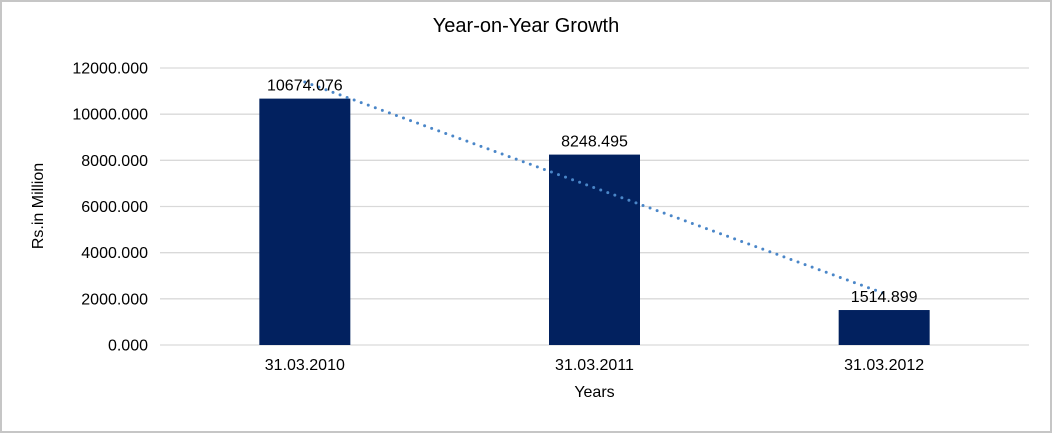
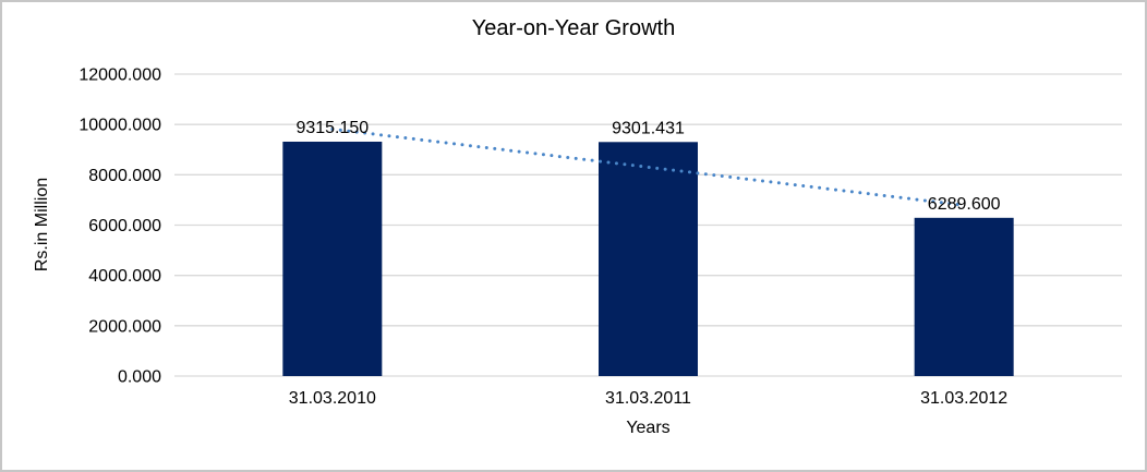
31.03.2010: 10674.076 -> 9315.150
31.03.2011: 8248.495 -> 9301.431
31.03.2012: 1514.899 -> 6289.600
